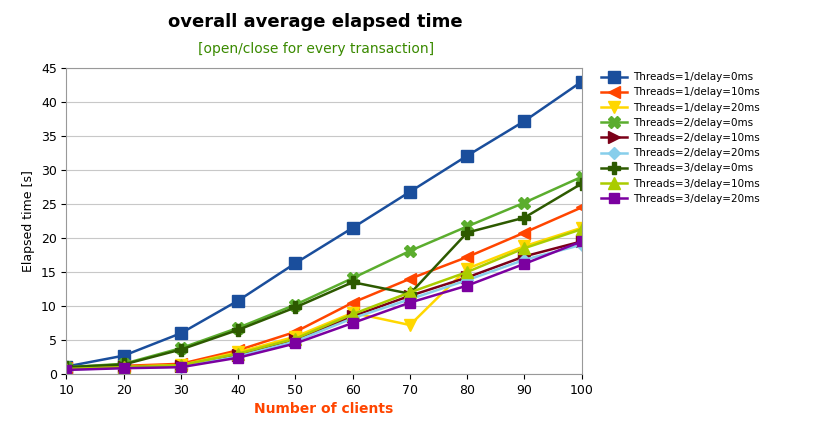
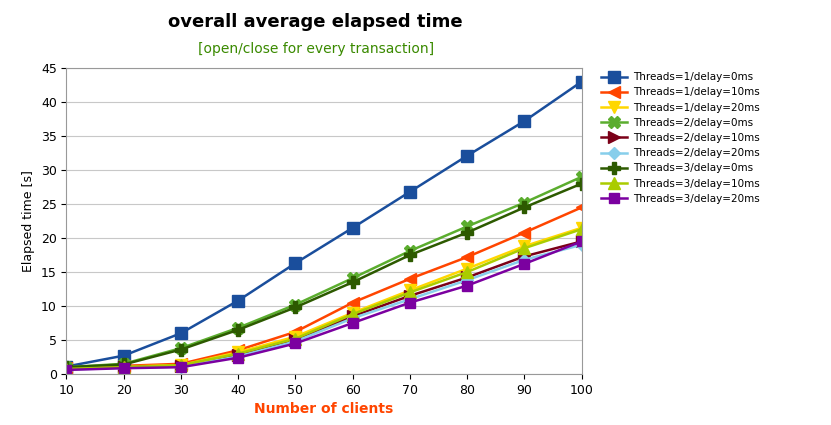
Threads=1/delay=20ms/70: 7.2 -> 12.3
Threads=3/delay=0ms/70: 11.8 -> 17.5
Threads=3/delay=0ms/90: 23.0 -> 24.5
